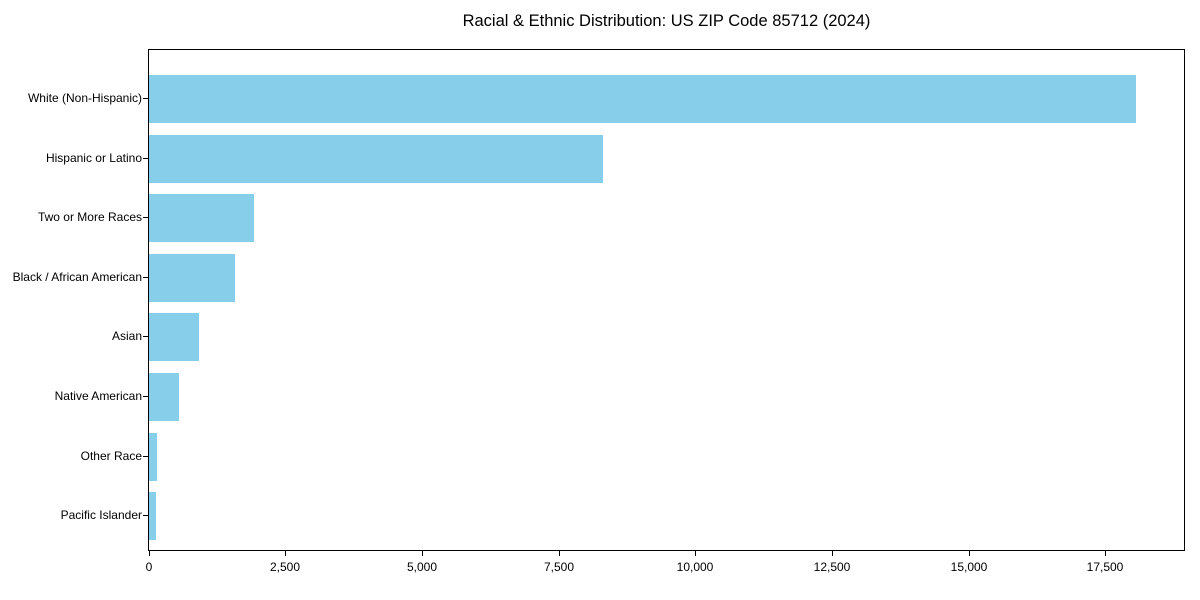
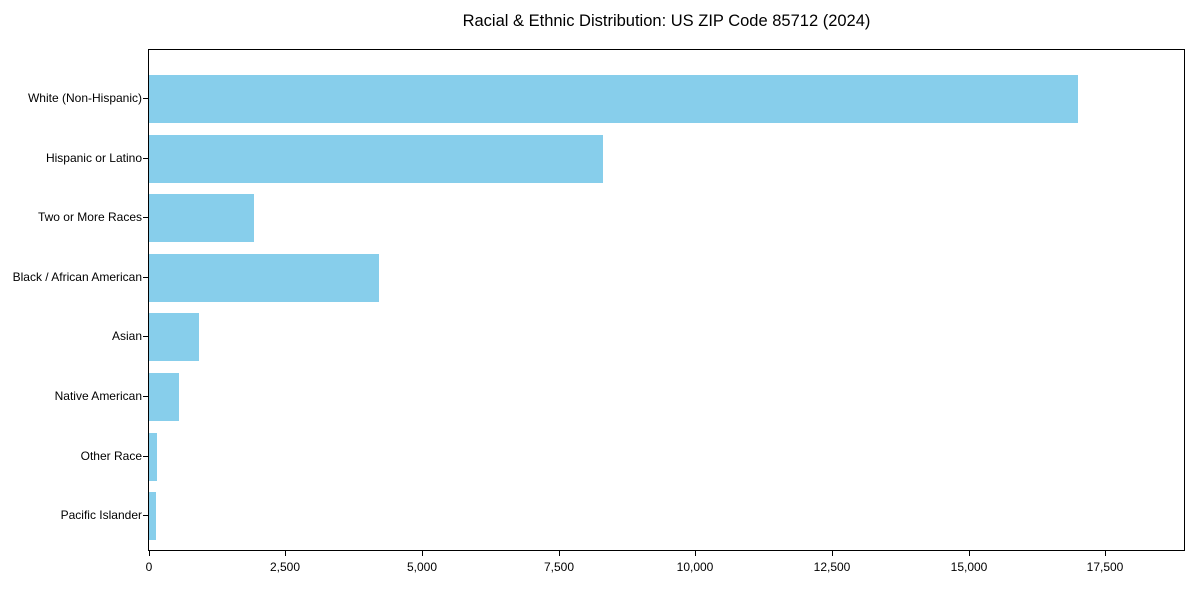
White (Non-Hispanic): 18000 -> 17000
Black / African American: 1600 -> 4200
